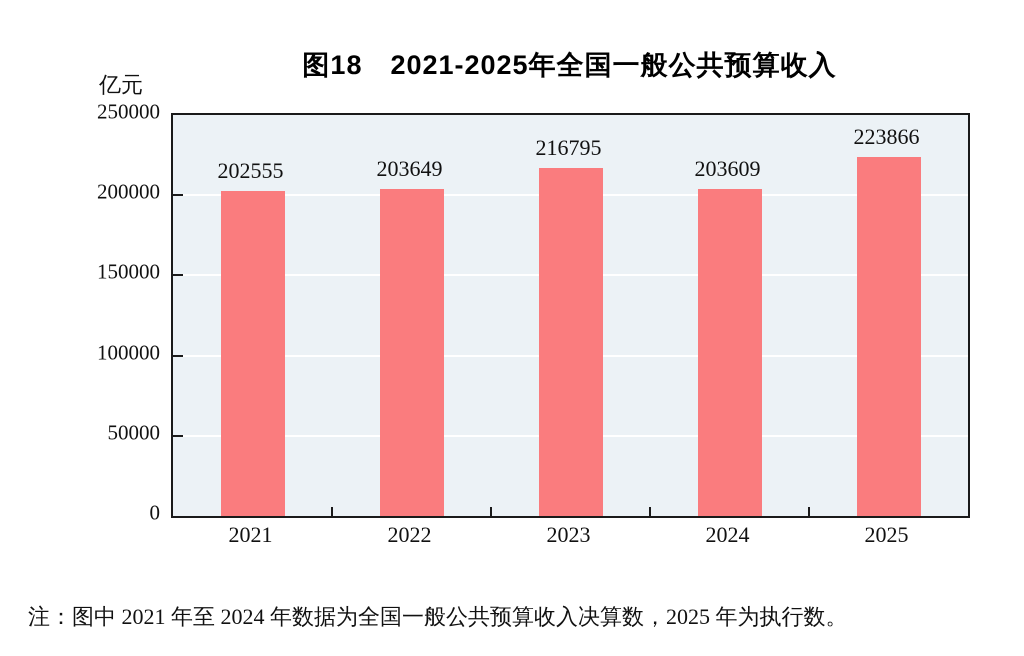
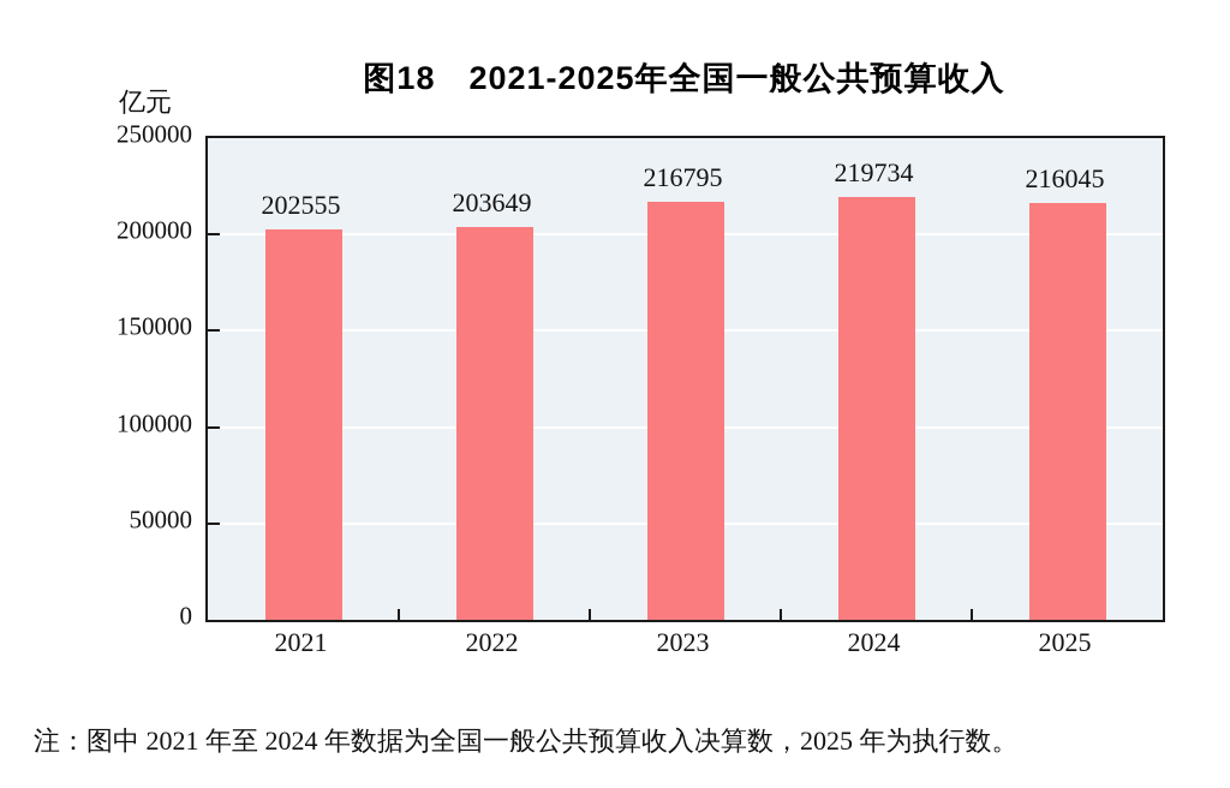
2024: 203609 -> 219734
2025: 223866 -> 216045
